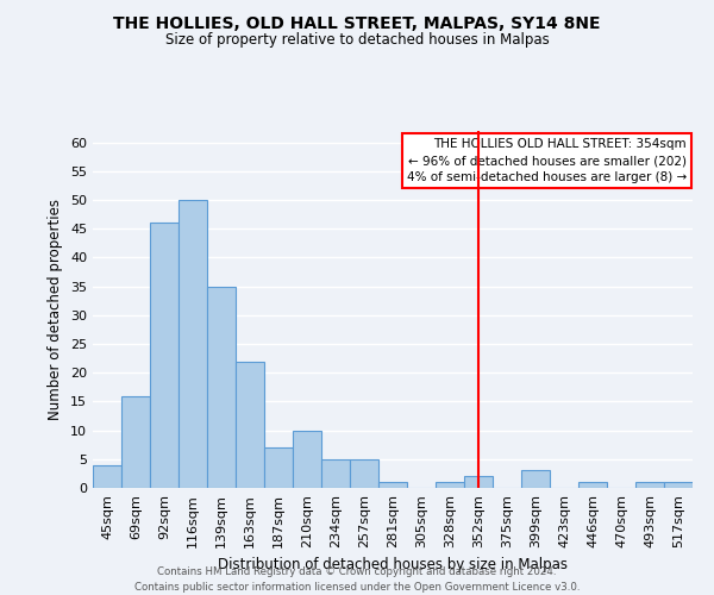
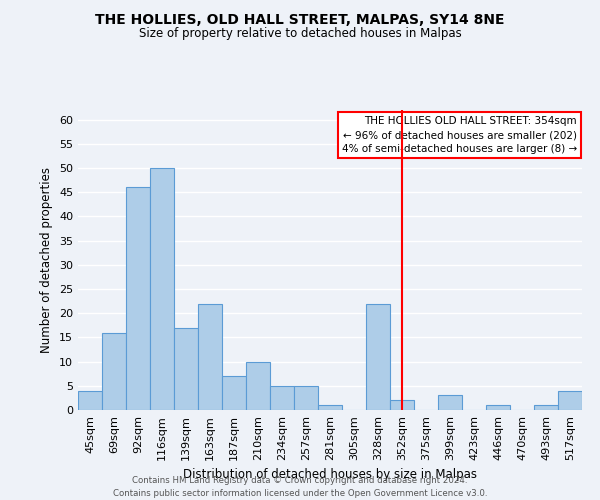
139sqm: 35 -> 17
328sqm: 1 -> 22
517sqm: 1 -> 4
